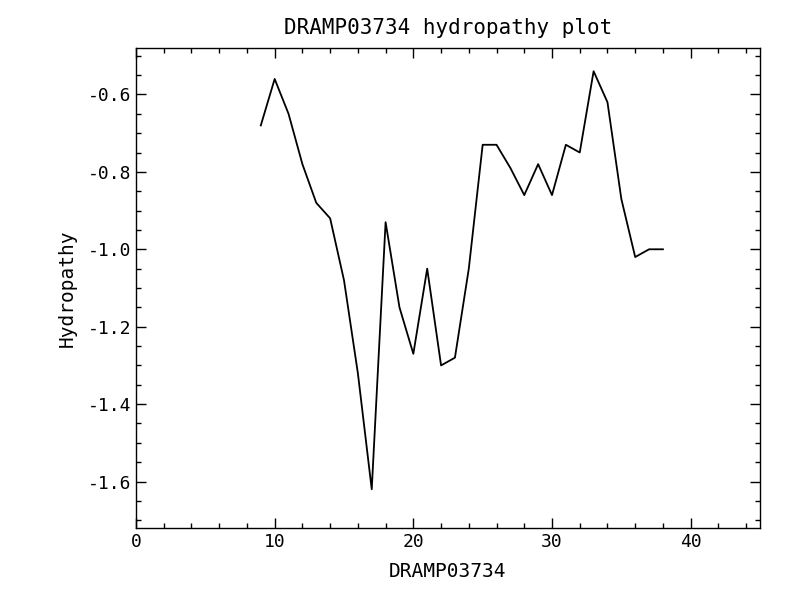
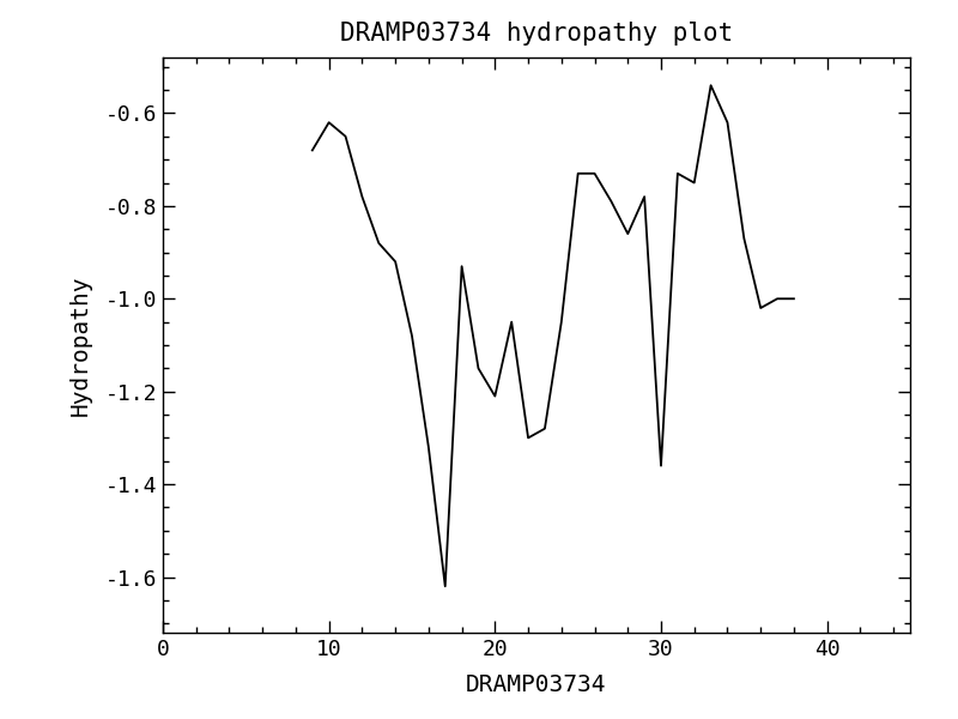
10: -0.56 -> -0.62
20: -1.27 -> -1.21
30: -0.86 -> -1.36
